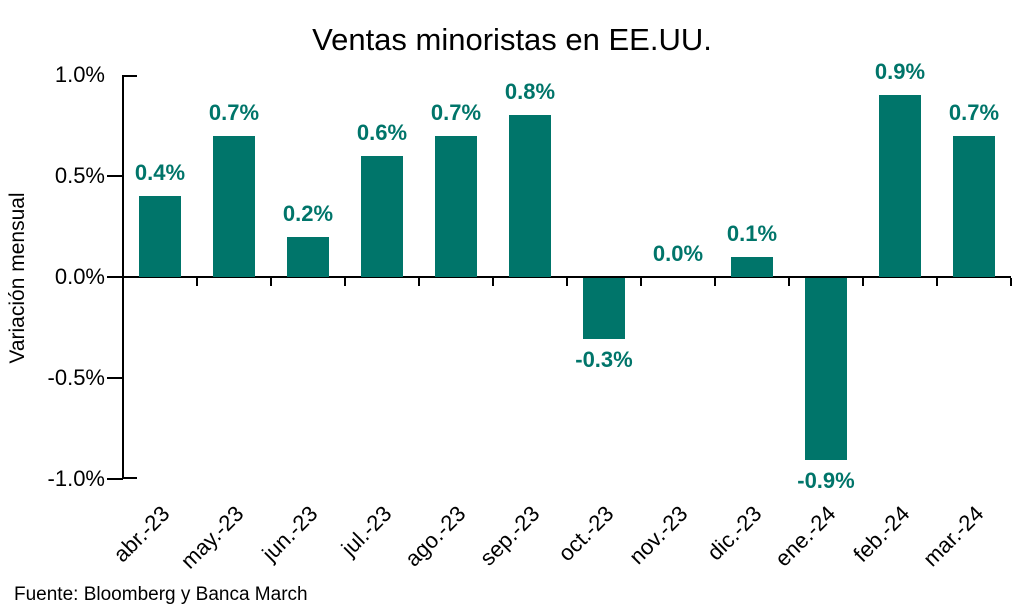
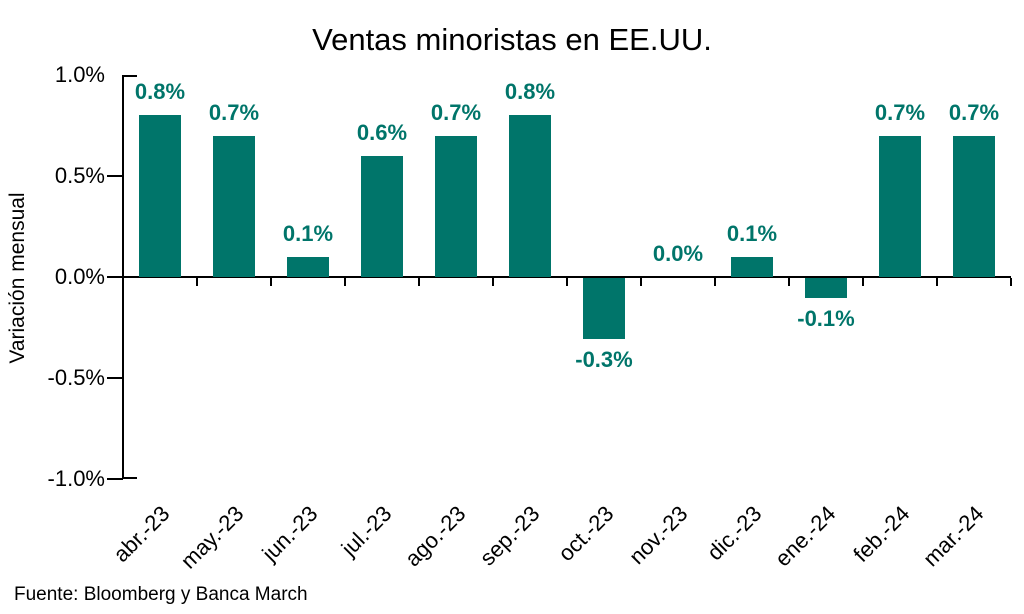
abr.-23: 0.4% -> 0.8%
jun.-23: 0.2% -> 0.1%
ene.-24: -0.9% -> -0.1%
feb.-24: 0.9% -> 0.7%
